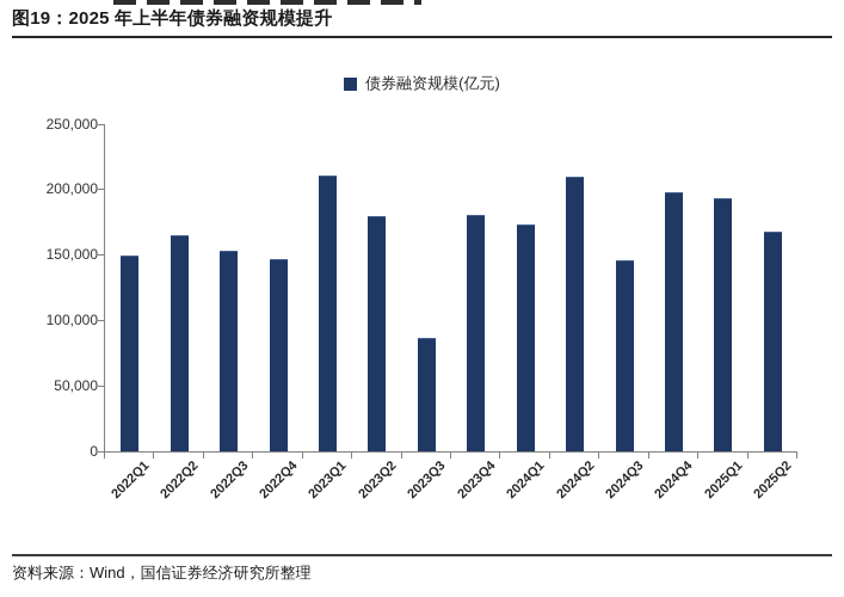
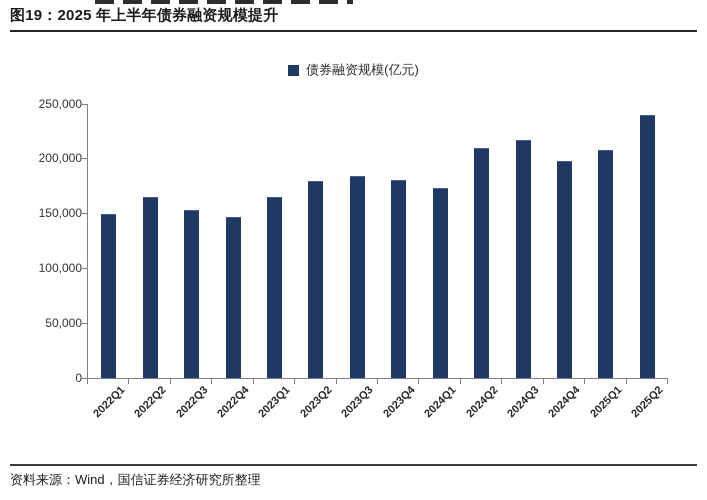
2023Q1: 211000 -> 166000
2023Q3: 87000 -> 184000
2024Q3: 146000 -> 218000
2025Q1: 193000 -> 208000
2025Q2: 168000 -> 240000
